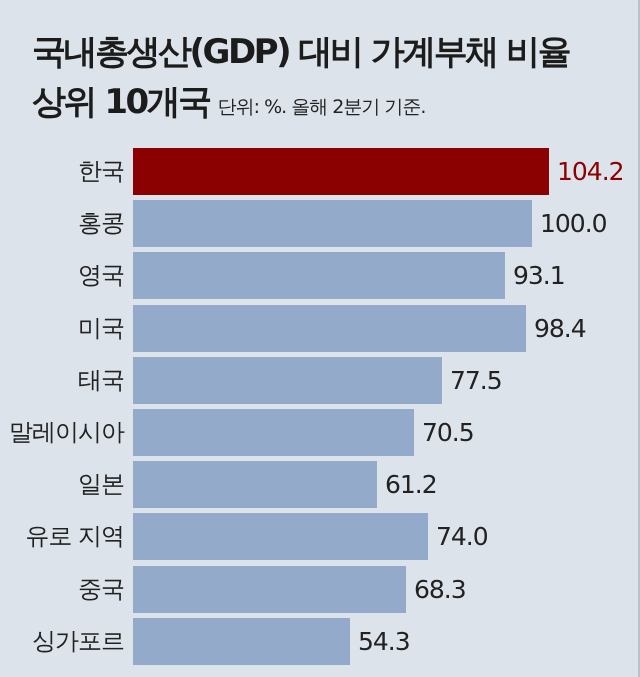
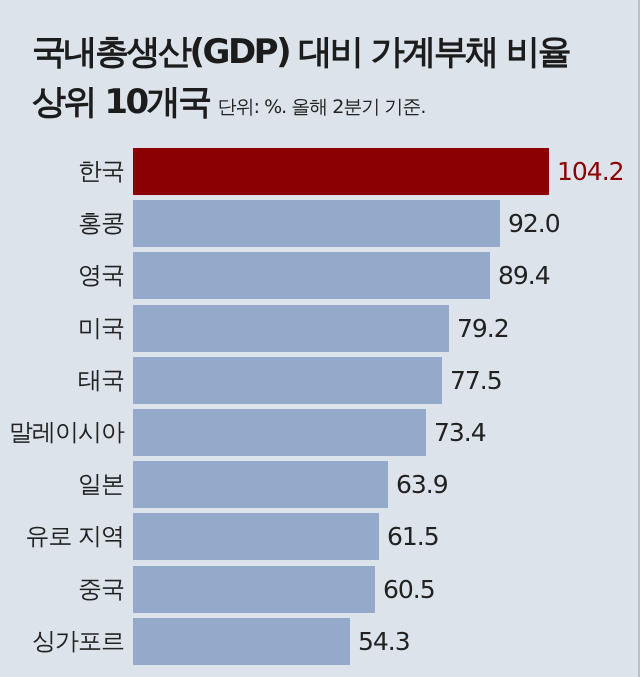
홍콩: 100.0 -> 92.0
영국: 93.1 -> 89.4
미국: 98.4 -> 79.2
말레이시아: 70.5 -> 73.4
일본: 61.2 -> 63.9
유로 지역: 74.0 -> 61.5
중국: 68.3 -> 60.5
